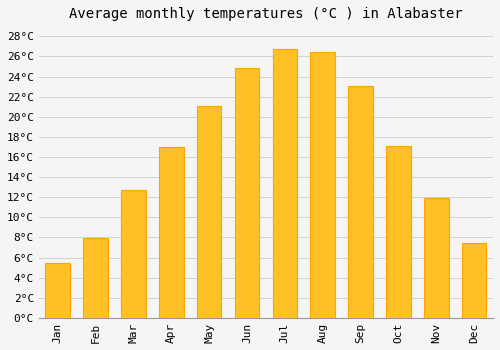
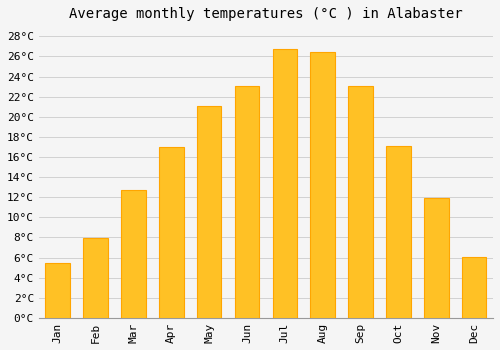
Jun: 24.9°C -> 23.1°C
Dec: 7.5°C -> 6.1°C
